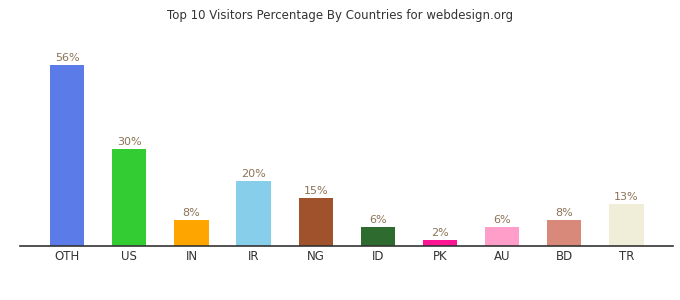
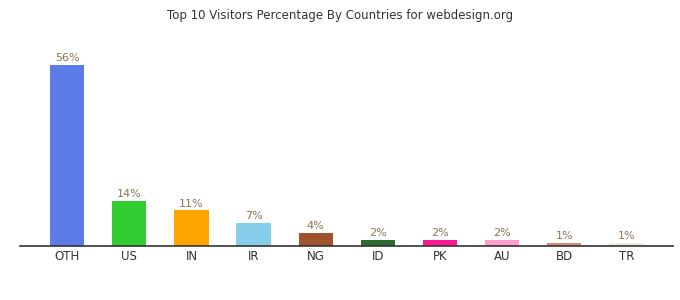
US: 30% -> 14%
IN: 8% -> 11%
IR: 20% -> 7%
NG: 15% -> 4%
ID: 6% -> 2%
AU: 6% -> 2%
BD: 8% -> 1%
TR: 13% -> 1%
